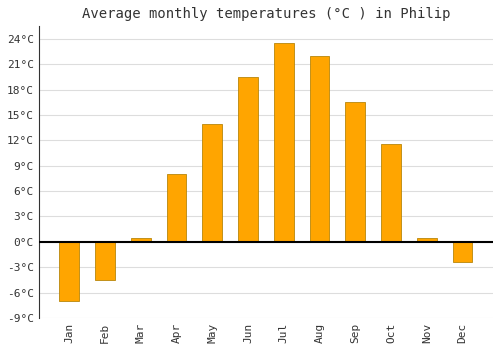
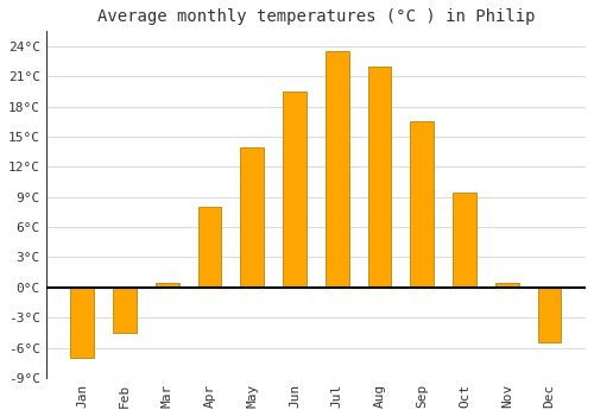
Oct: 11.6°C -> 9.5°C
Dec: -2.4°C -> -5.5°C
